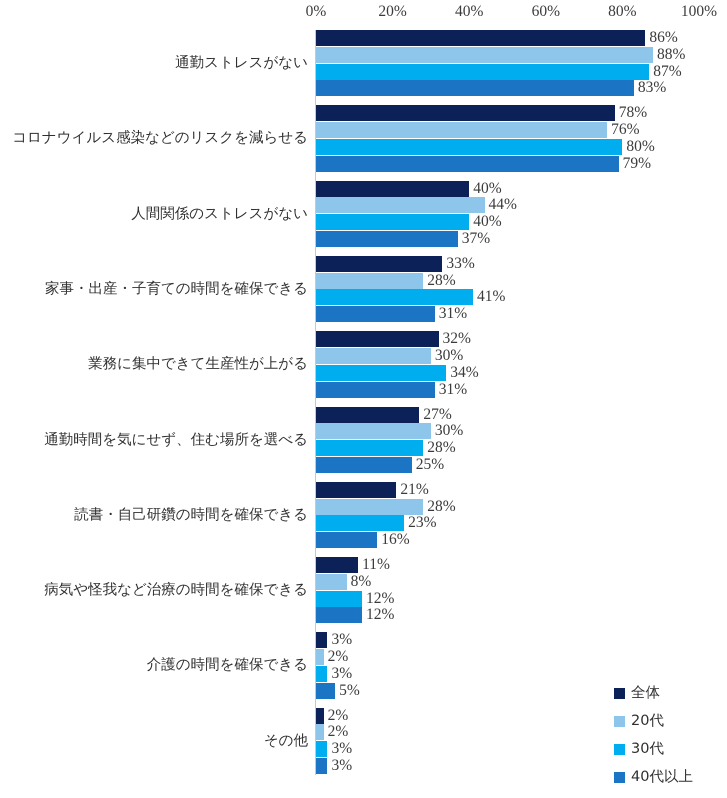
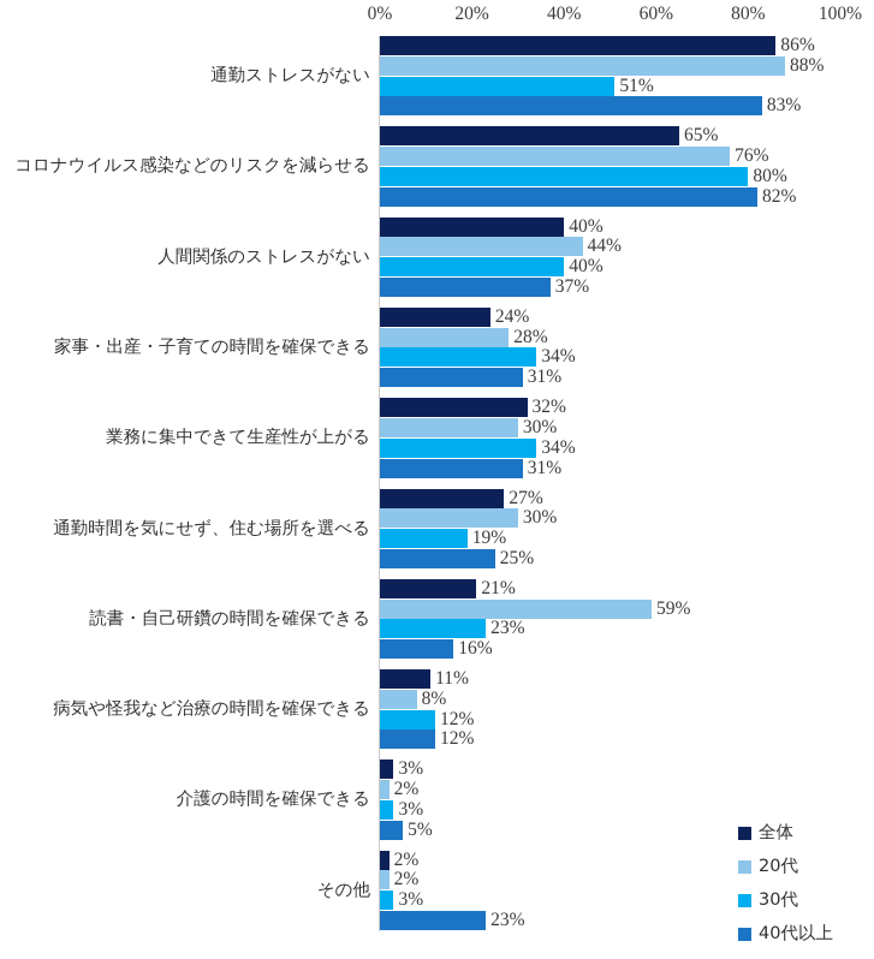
30代/通勤ストレスがない: 87% -> 51%
全体/コロナウイルス感染などのリスクを減らせる: 78% -> 65%
40代以上/コロナウイルス感染などのリスクを減らせる: 79% -> 82%
全体/家事・出産・子育ての時間を確保できる: 33% -> 24%
30代/家事・出産・子育ての時間を確保できる: 41% -> 34%
30代/通勤時間を気にせず、住む場所を選べる: 28% -> 19%
20代/読書・自己研鑽の時間を確保できる: 28% -> 59%
40代以上/その他: 3% -> 23%
